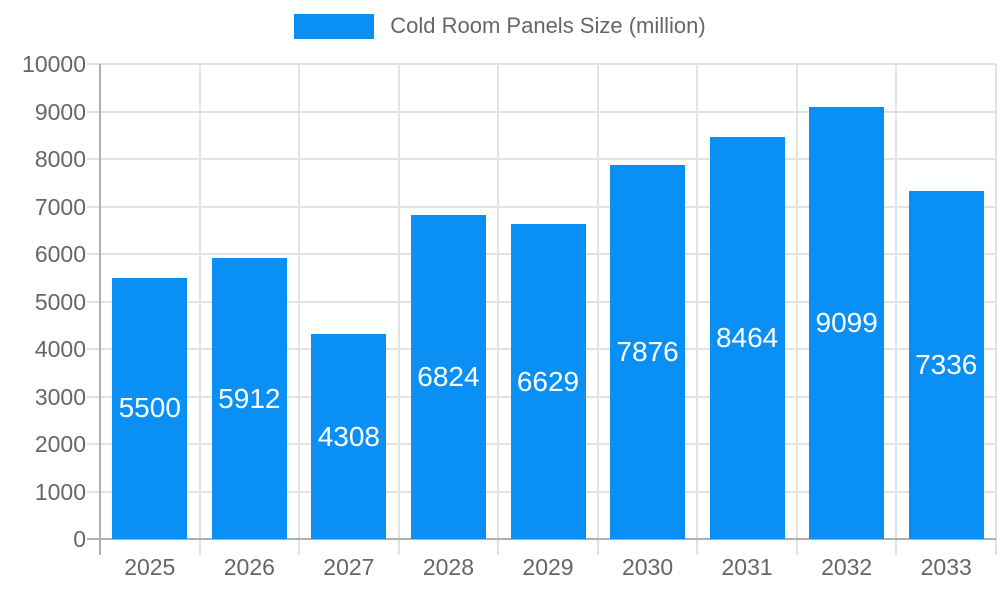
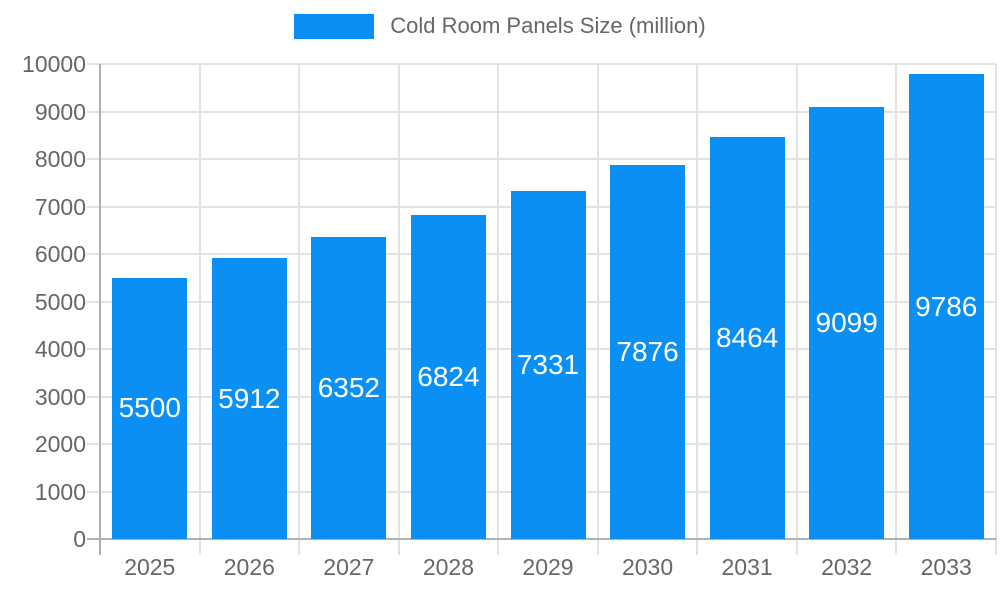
2027: 4308 -> 6352
2029: 6629 -> 7331
2033: 7336 -> 9786
